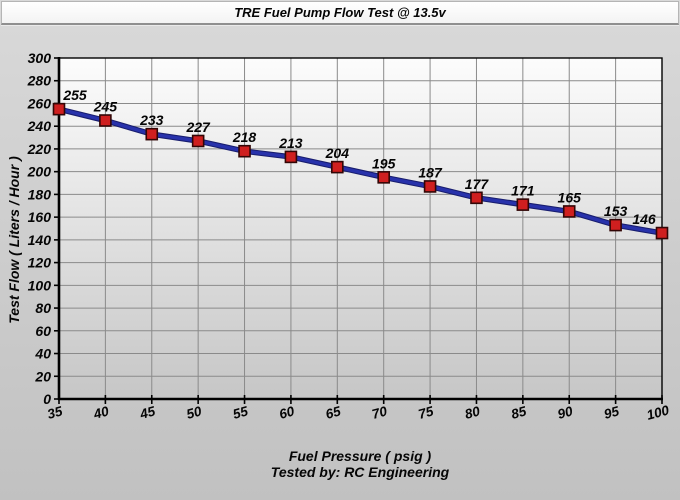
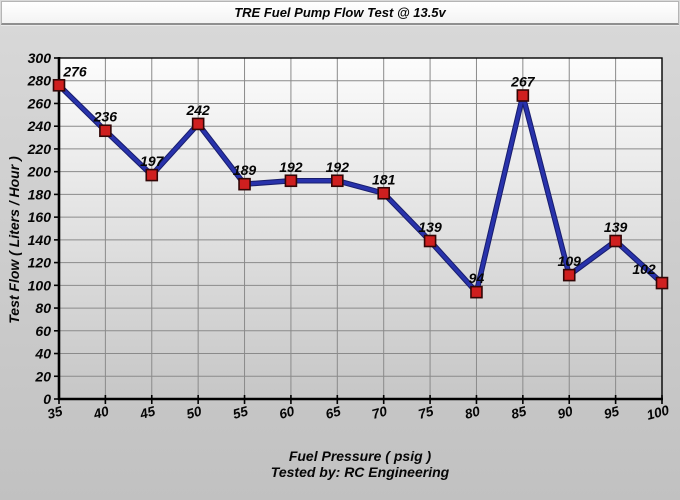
35: 255 -> 276
40: 245 -> 236
45: 233 -> 197
50: 227 -> 242
55: 218 -> 189
60: 213 -> 192
65: 204 -> 192
70: 195 -> 181
75: 187 -> 139
80: 177 -> 94
85: 171 -> 267
90: 165 -> 109
95: 153 -> 139
100: 146 -> 102
